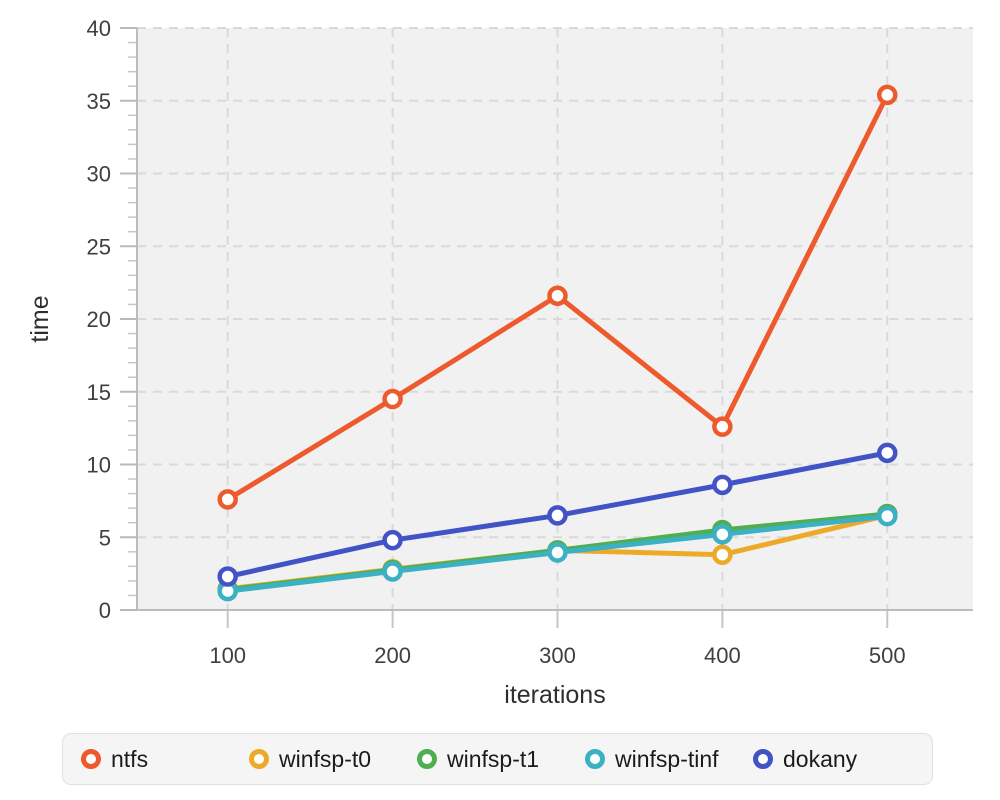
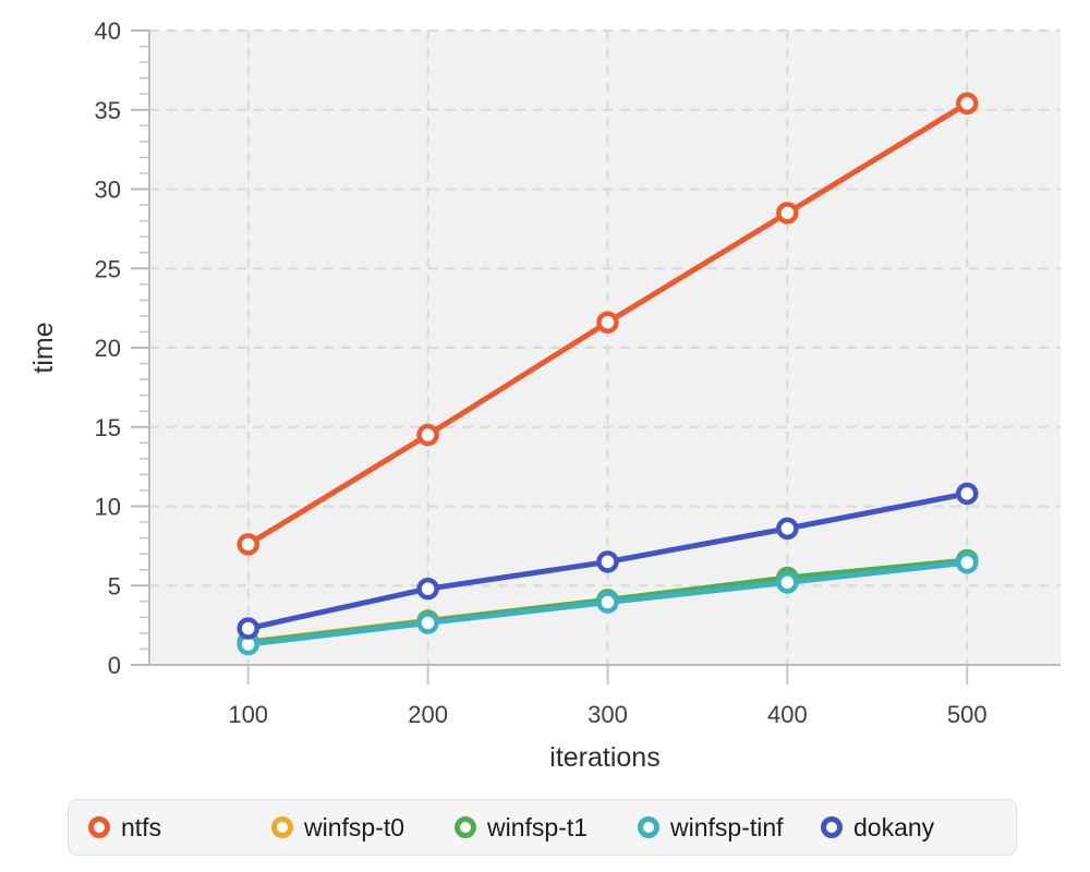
ntfs/400: 12.6 -> 28.5
winfsp-t0/400: 3.8 -> 5.4
